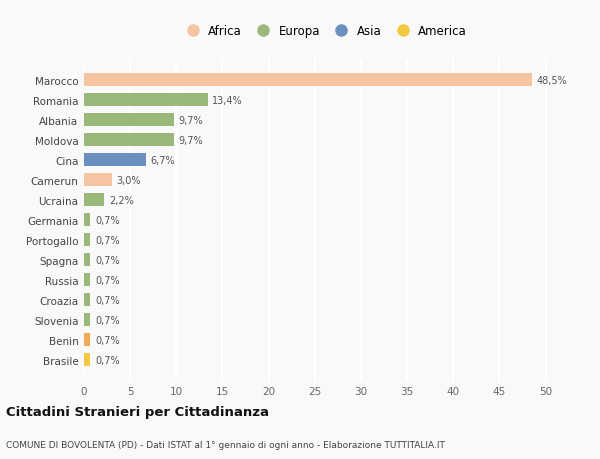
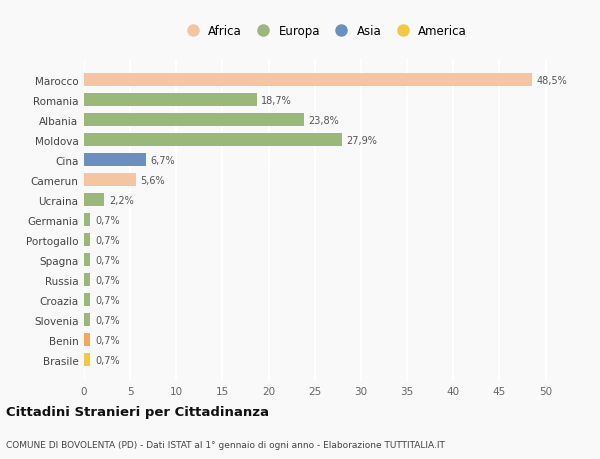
Romania: 13,4% -> 18,7%
Albania: 9,7% -> 23,8%
Moldova: 9,7% -> 27,9%
Camerun: 3,0% -> 5,6%
